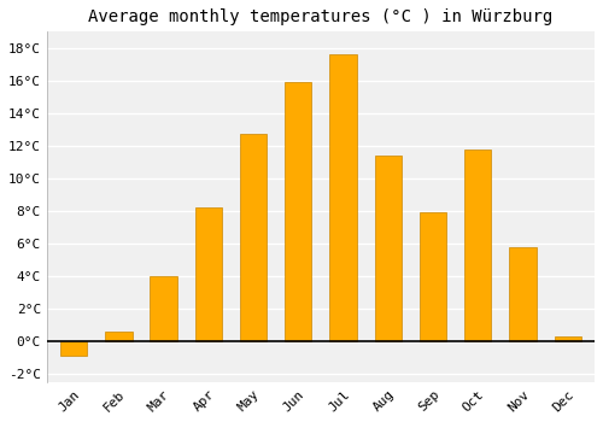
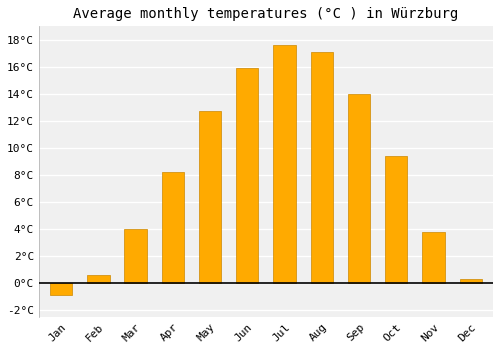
Aug: 11.4°C -> 17.1°C
Sep: 7.9°C -> 14.0°C
Oct: 11.8°C -> 9.4°C
Nov: 5.8°C -> 3.8°C
